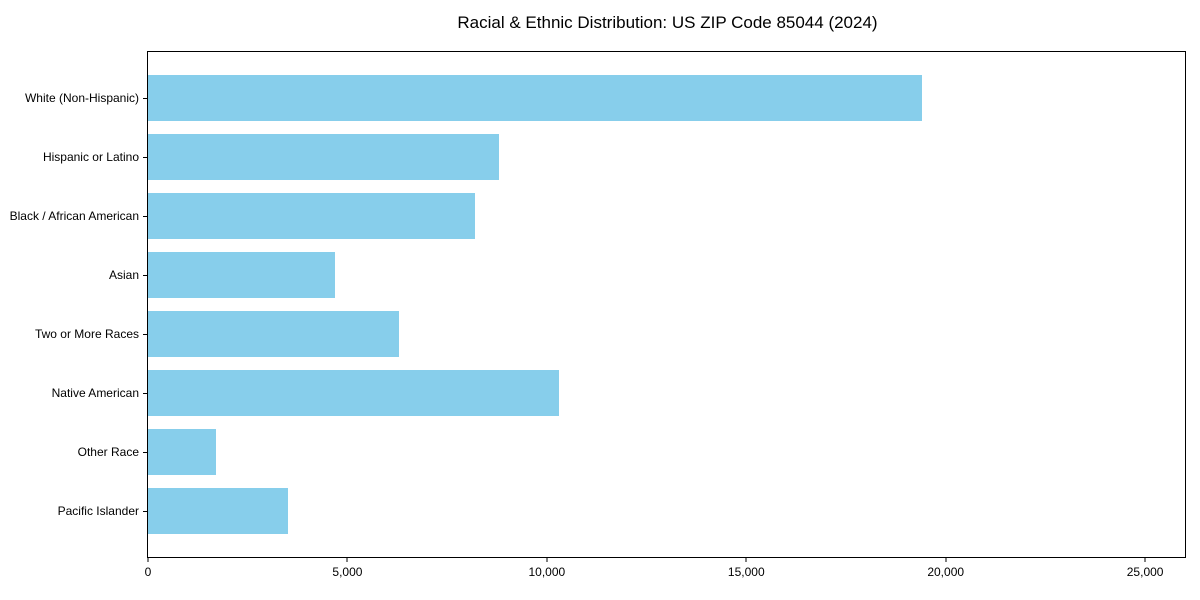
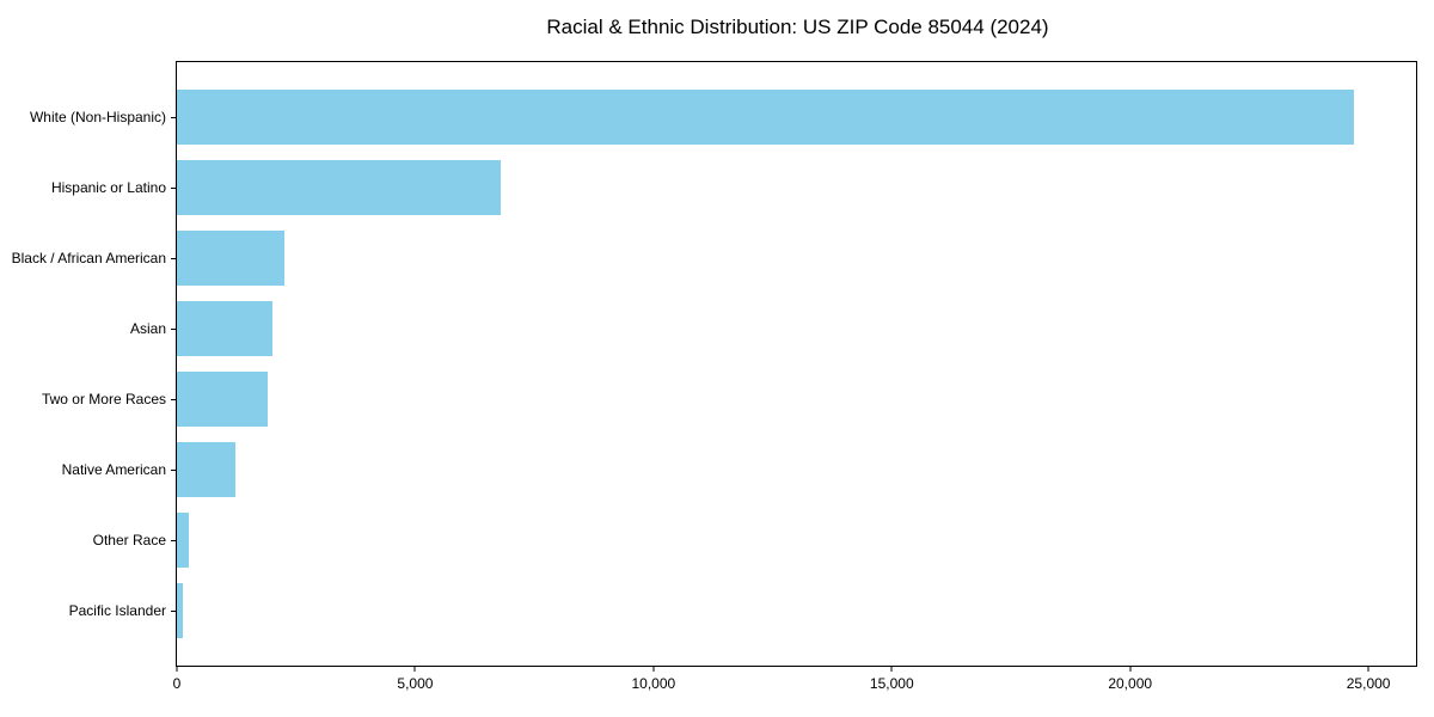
White (Non-Hispanic): 19400 -> 24700
Hispanic or Latino: 8800 -> 6800
Black / African American: 8200 -> 2200
Asian: 4700 -> 2000
Two or More Races: 6300 -> 1900
Native American: 10300 -> 1200
Other Race: 1700 -> 200
Pacific Islander: 3500 -> 100
